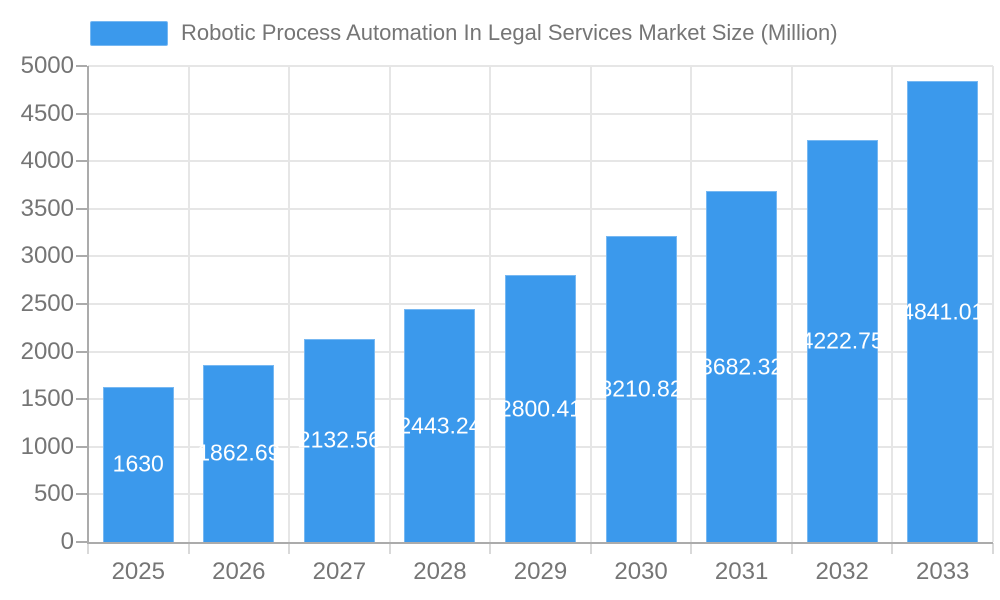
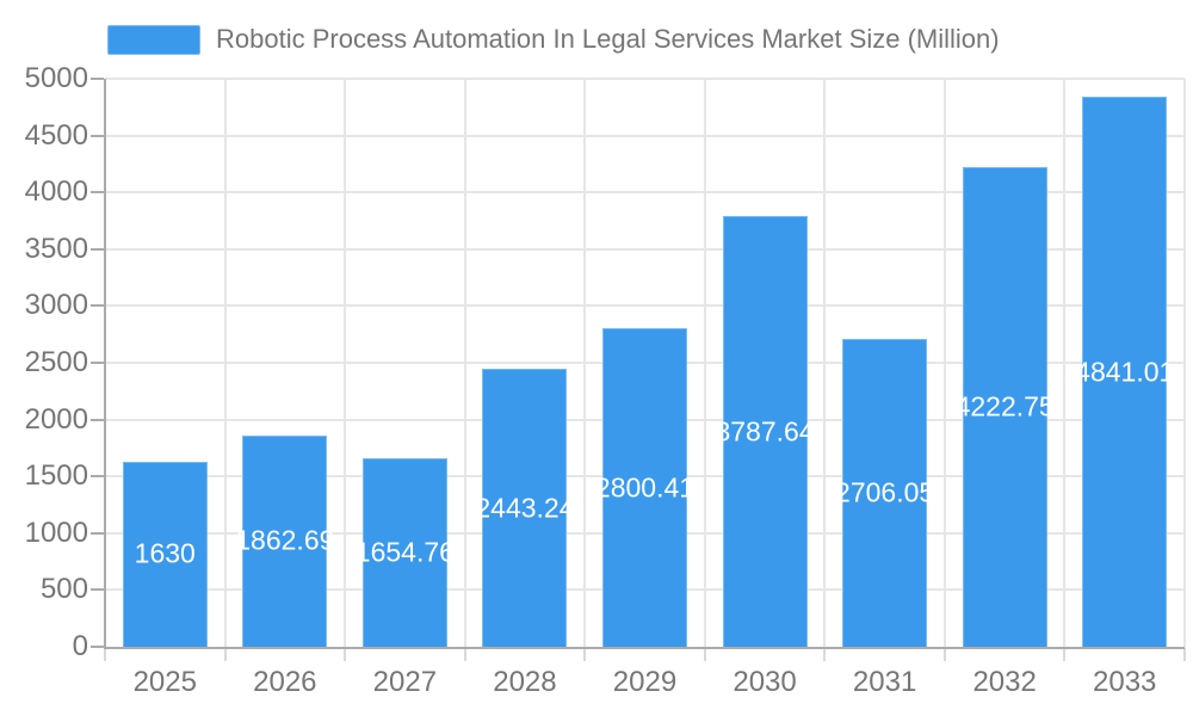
2027: 2132.56 -> 1654.76
2030: 3210.82 -> 3787.64
2031: 3682.32 -> 2706.05
